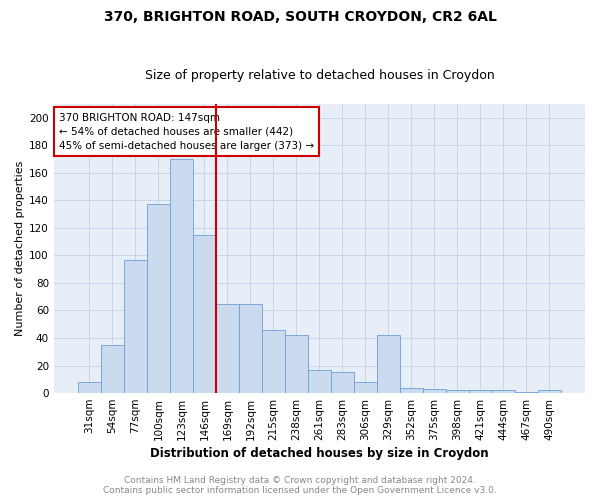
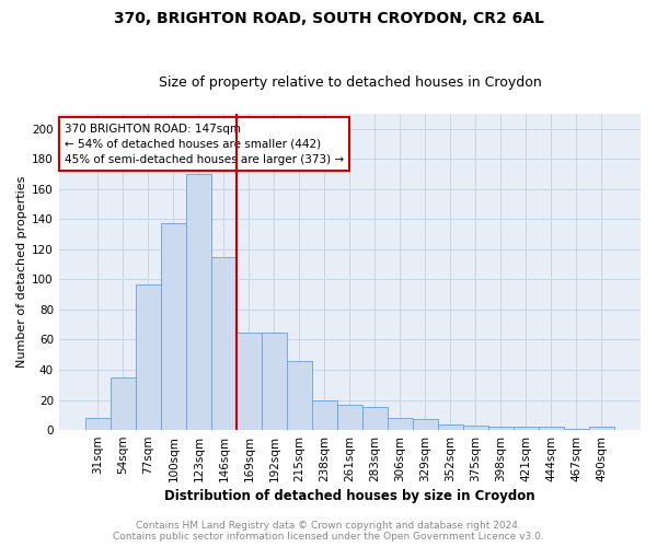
238sqm: 42 -> 20
329sqm: 42 -> 7
